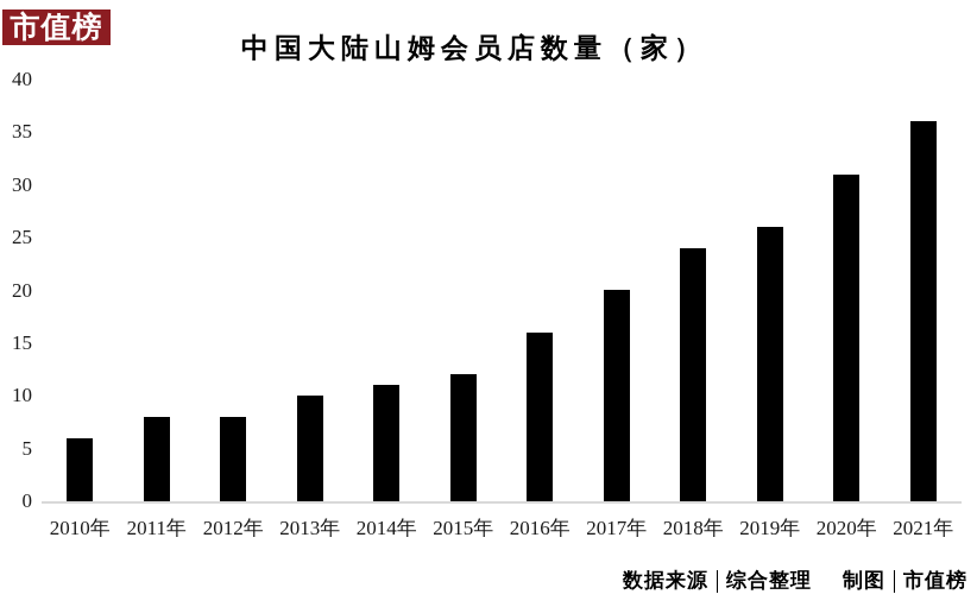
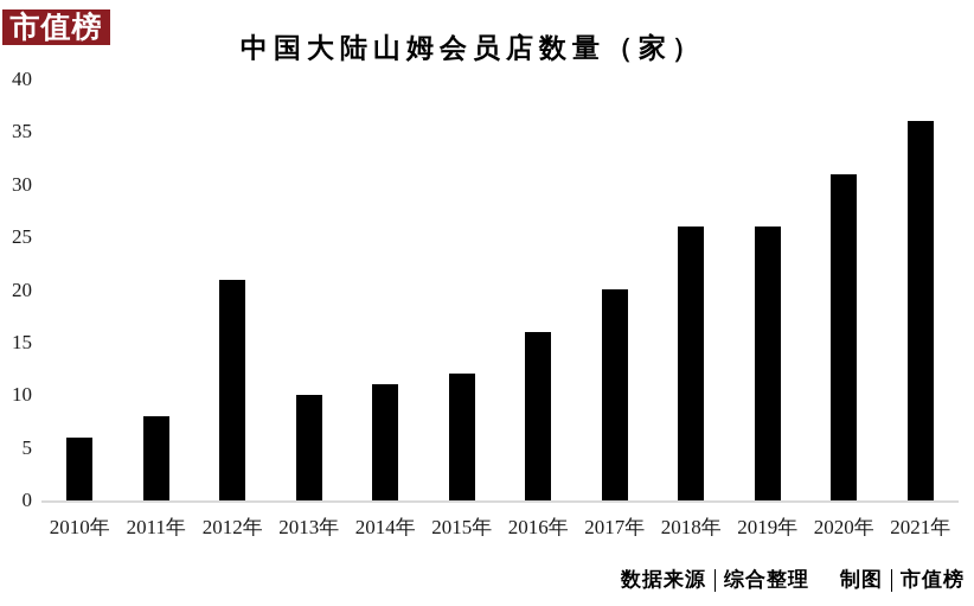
2012年: 8 -> 21
2018年: 24 -> 26
